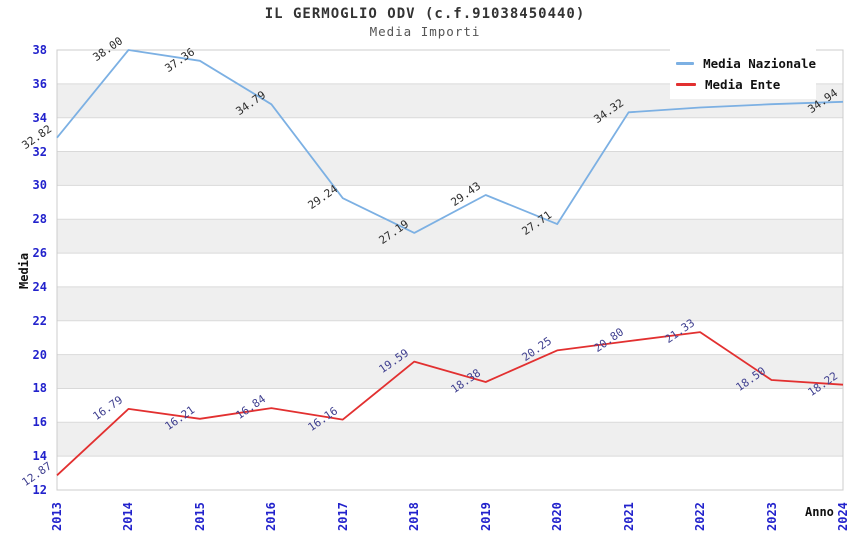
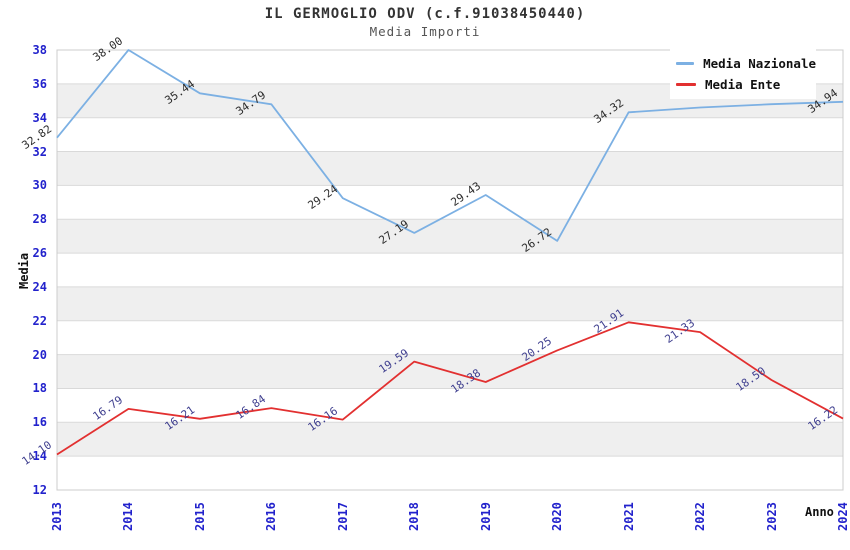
Media Ente/2013: 12.87 -> 14.10
Media Nazionale/2015: 37.36 -> 35.44
Media Nazionale/2020: 27.71 -> 26.72
Media Ente/2021: 20.80 -> 21.91
Media Ente/2024: 18.22 -> 16.22
